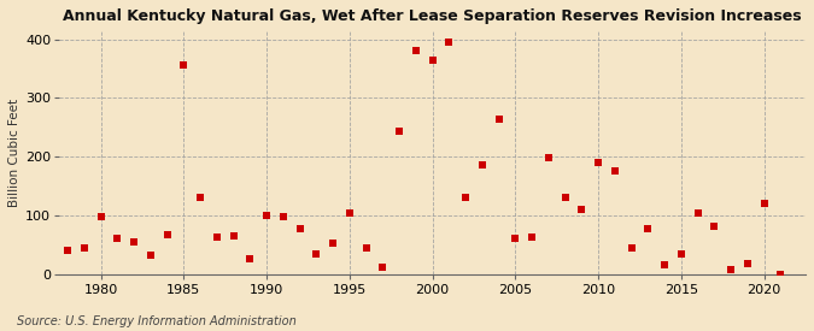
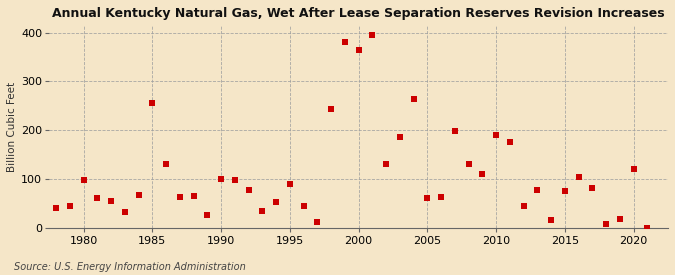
1985: 357 -> 255
1995: 105 -> 90
2015: 35 -> 75
